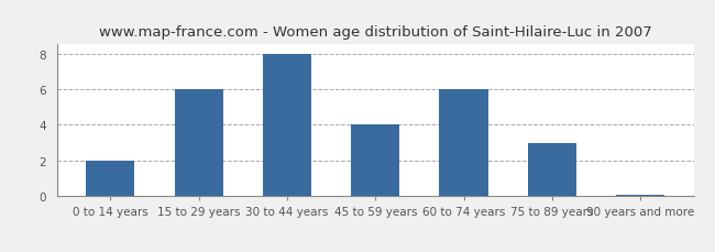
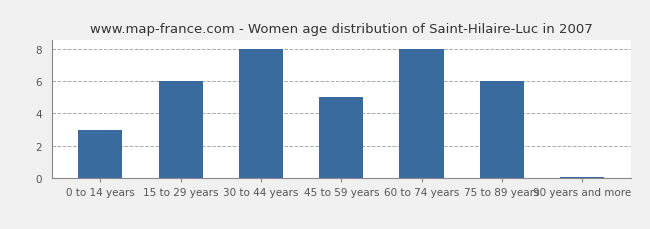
0 to 14 years: 2.0 -> 3.0
45 to 59 years: 4.0 -> 5.0
60 to 74 years: 6.0 -> 8.0
75 to 89 years: 3.0 -> 6.0
